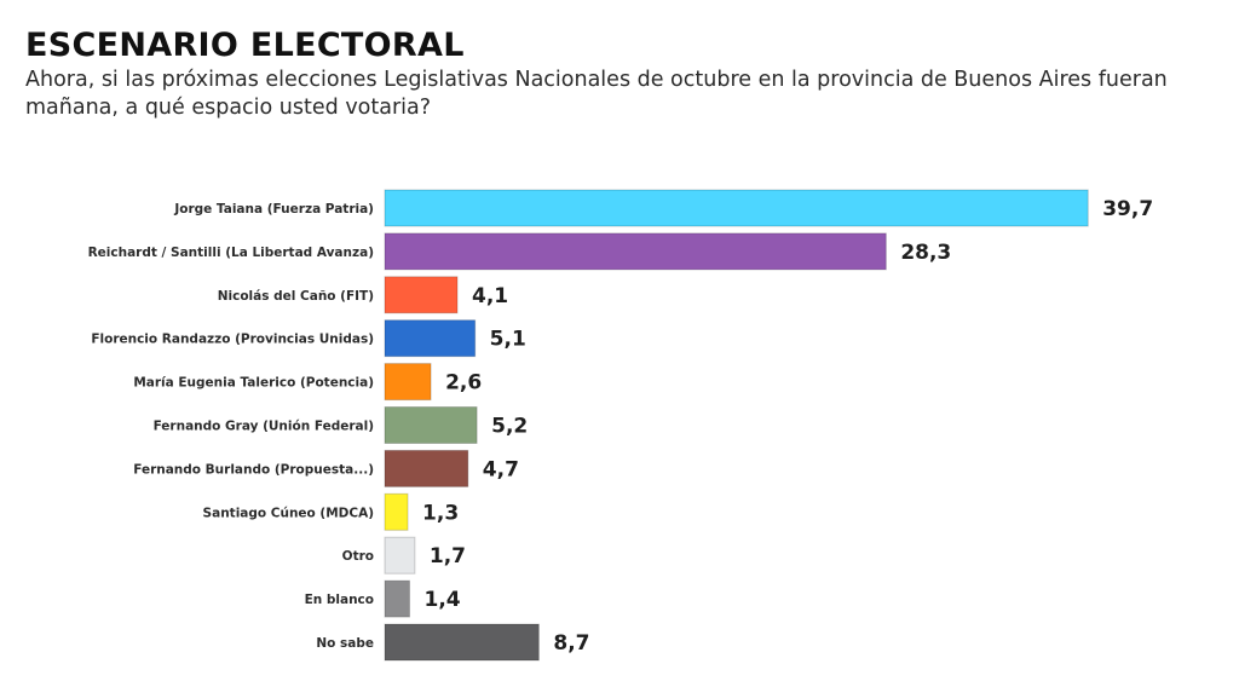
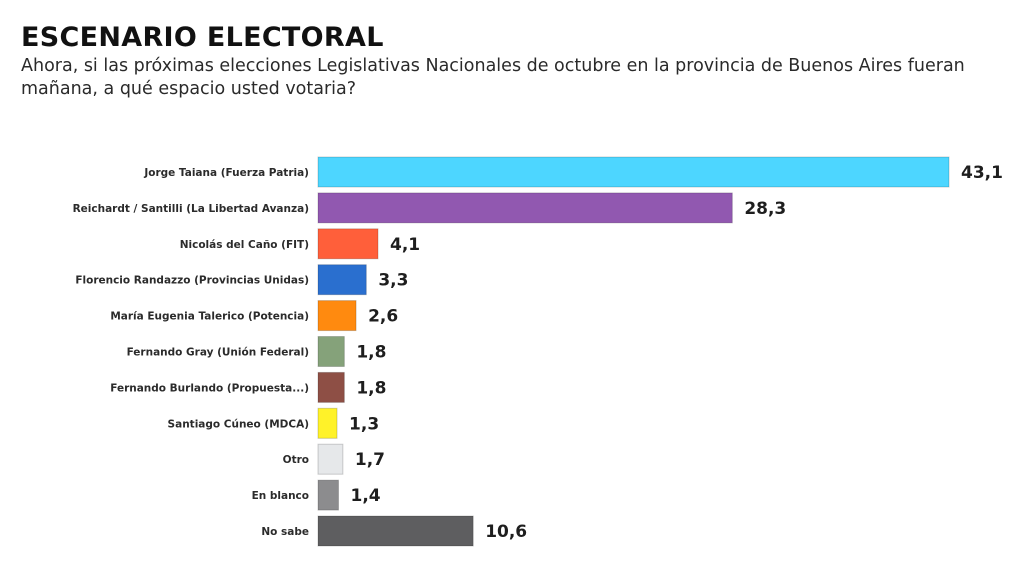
Jorge Taiana (Fuerza Patria): 39,7 -> 43,1
Florencio Randazzo (Provincias Unidas): 5,1 -> 3,3
Fernando Gray (Unión Federal): 5,2 -> 1,8
Fernando Burlando (Propuesta...): 4,7 -> 1,8
No sabe: 8,7 -> 10,6
